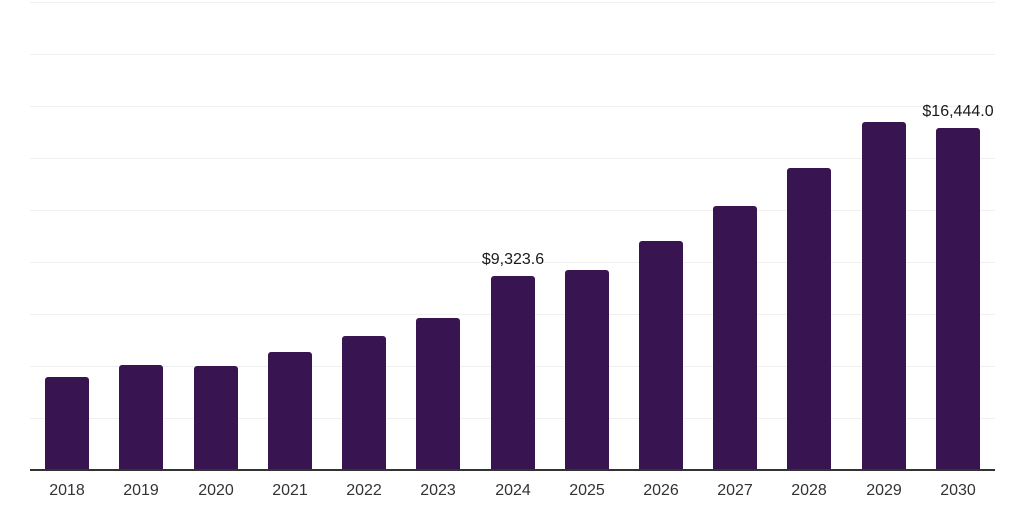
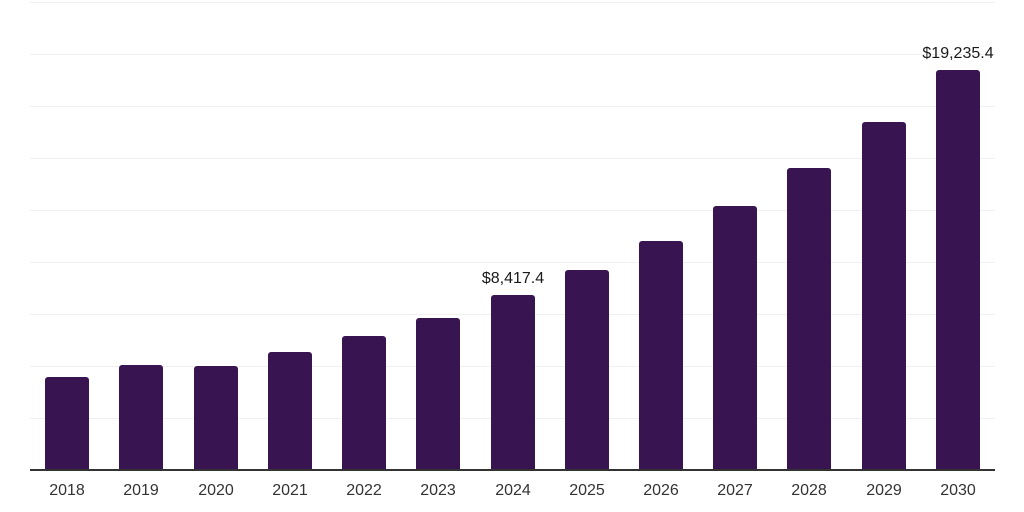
2024: $9,323.6 -> $8,417.4
2030: $16,444.0 -> $19,235.4
